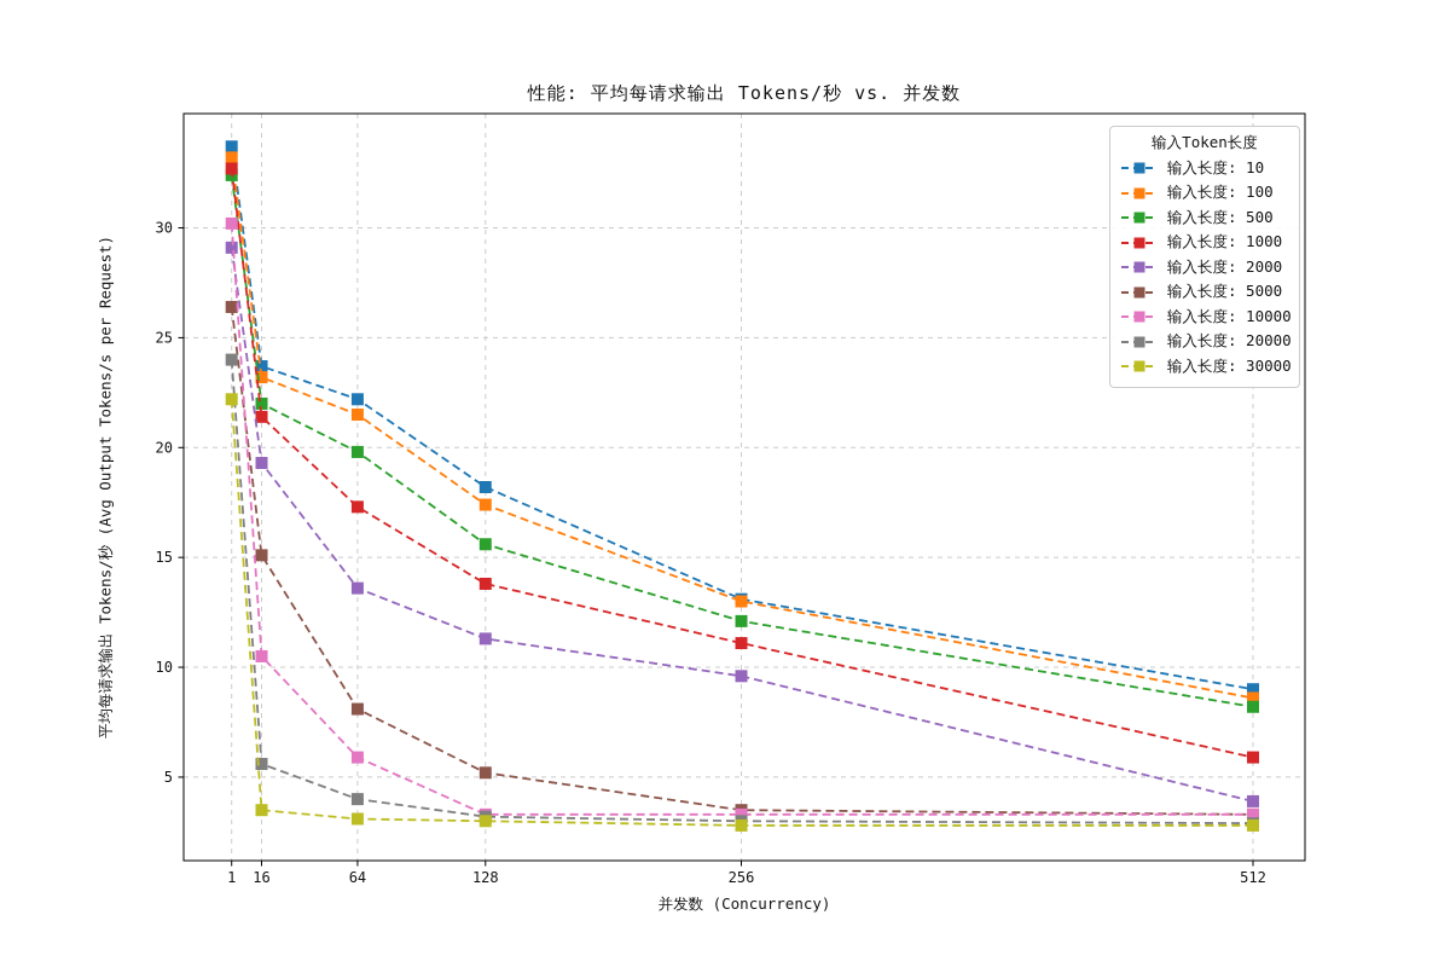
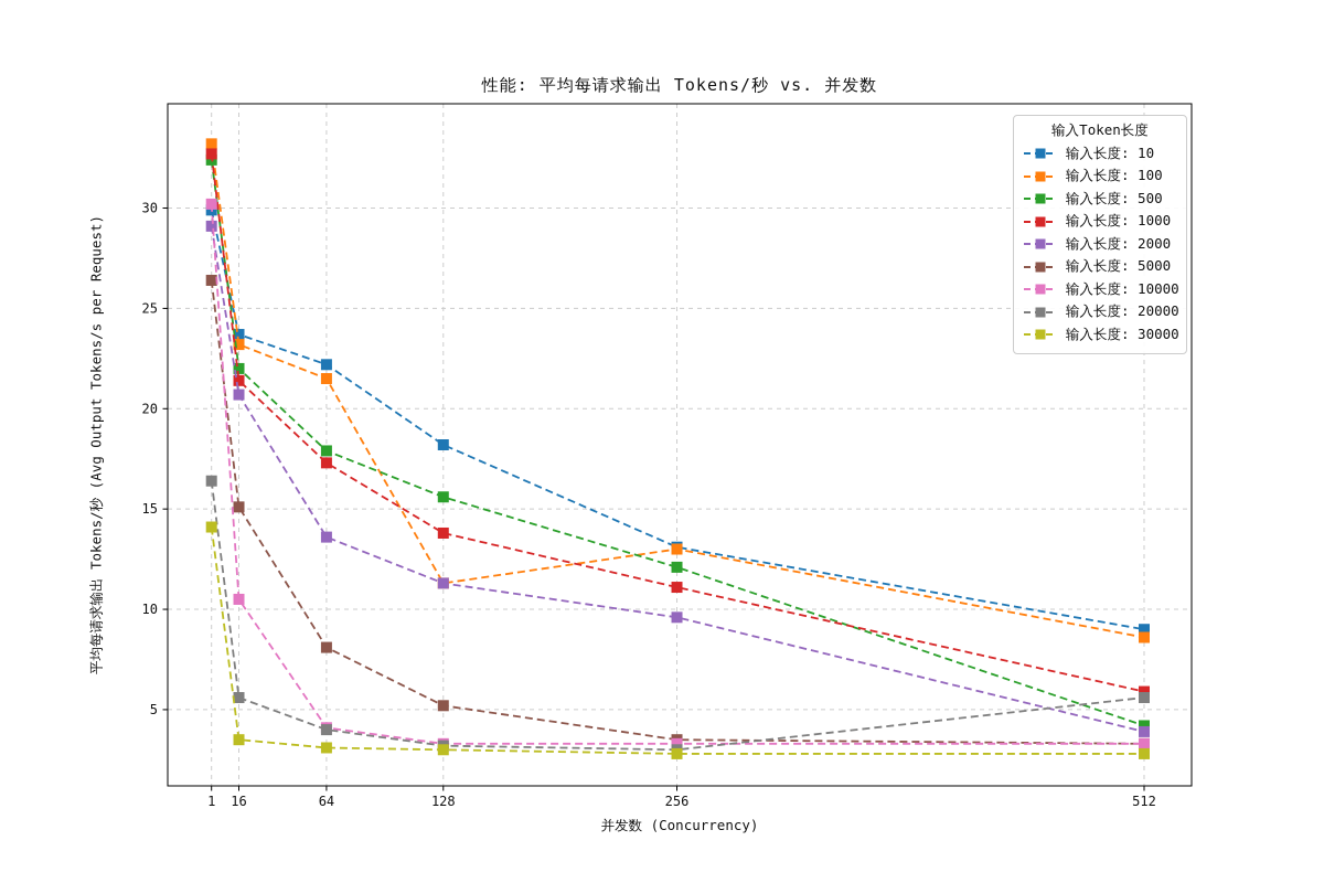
输入长度: 10/1: 33.7 -> 29.9
输入长度: 20000/1: 24.0 -> 16.4
输入长度: 30000/1: 22.2 -> 14.1
输入长度: 2000/16: 19.3 -> 20.7
输入长度: 500/64: 19.8 -> 17.9
输入长度: 10000/64: 5.9 -> 4.1
输入长度: 100/128: 17.4 -> 11.3
输入长度: 500/512: 8.2 -> 4.2
输入长度: 20000/512: 2.9 -> 5.6
